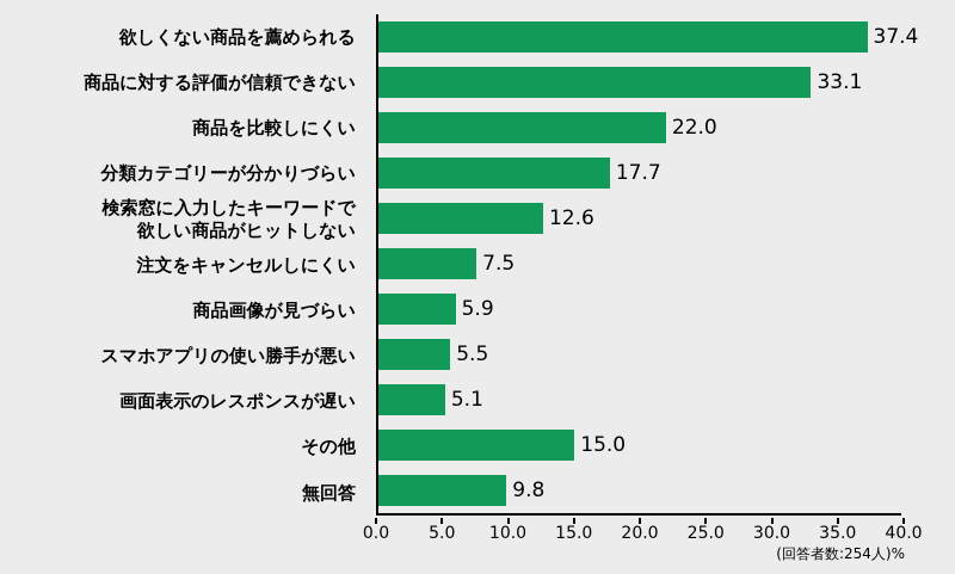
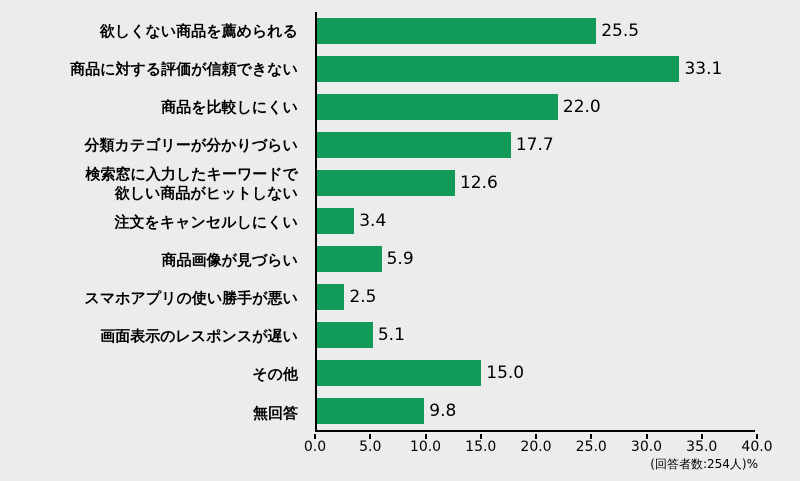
欲しくない商品を薦められる: 37.4 -> 25.5
注文をキャンセルしにくい: 7.5 -> 3.4
スマホアプリの使い勝手が悪い: 5.5 -> 2.5
